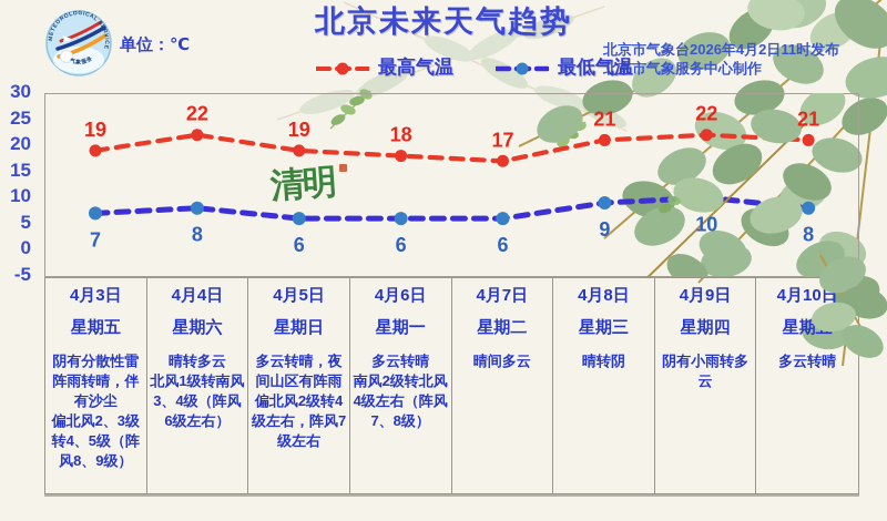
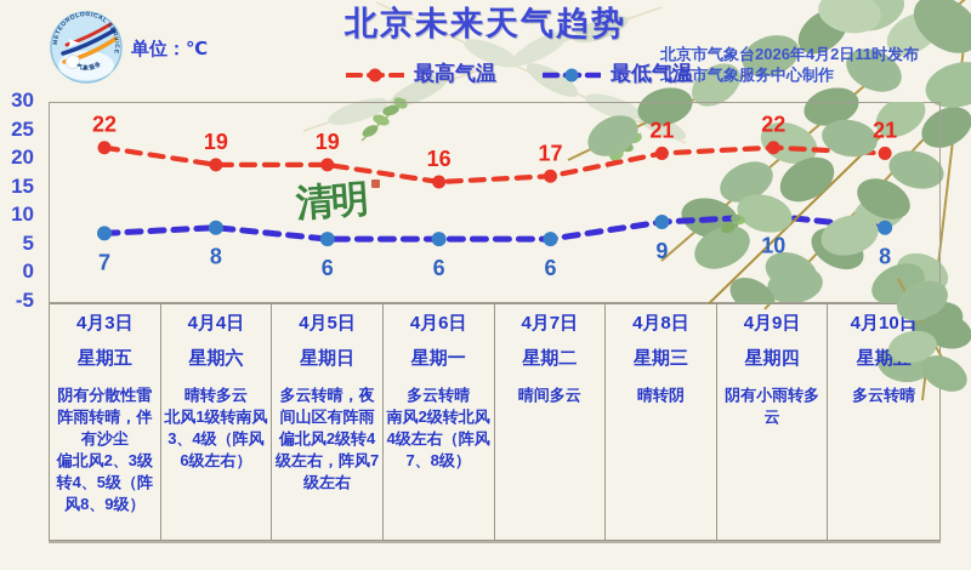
最高气温/4月3日: 19 -> 22
最高气温/4月4日: 22 -> 19
最高气温/4月6日: 18 -> 16
